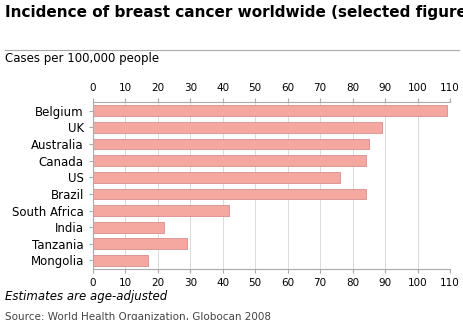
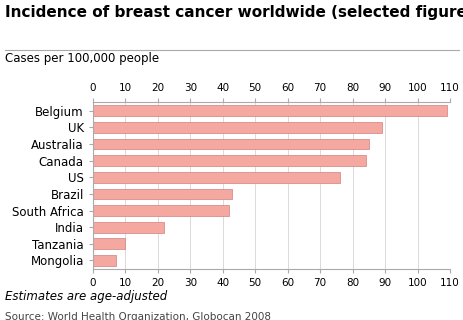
Brazil: 84 -> 43
Tanzania: 29 -> 10
Mongolia: 17 -> 7
